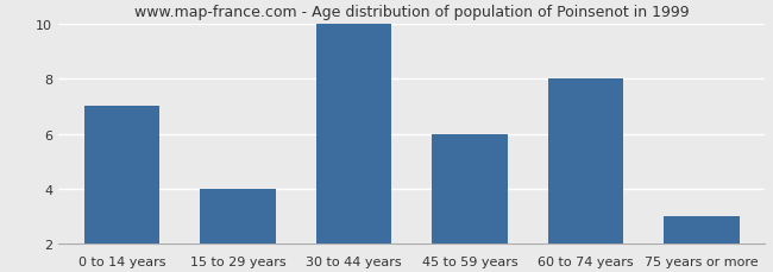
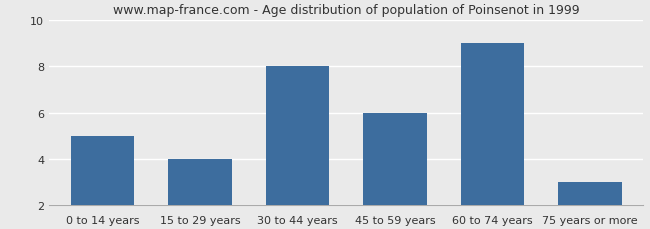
0 to 14 years: 7 -> 5
30 to 44 years: 10 -> 8
60 to 74 years: 8 -> 9
